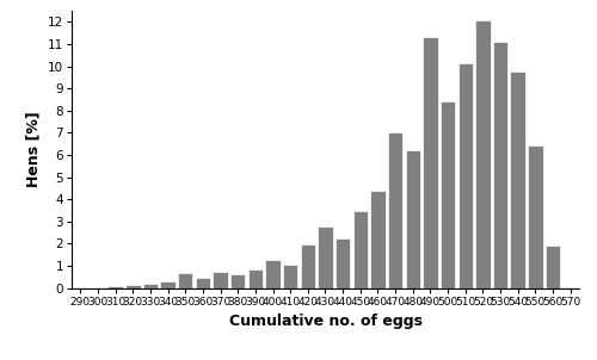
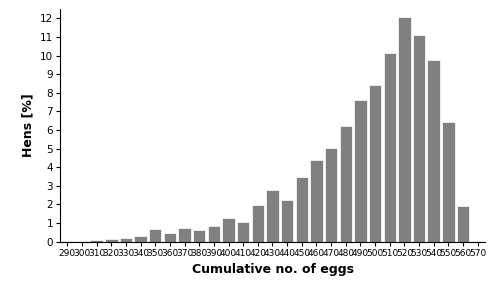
470: 7.0 -> 5.0
490: 11.3 -> 7.6
